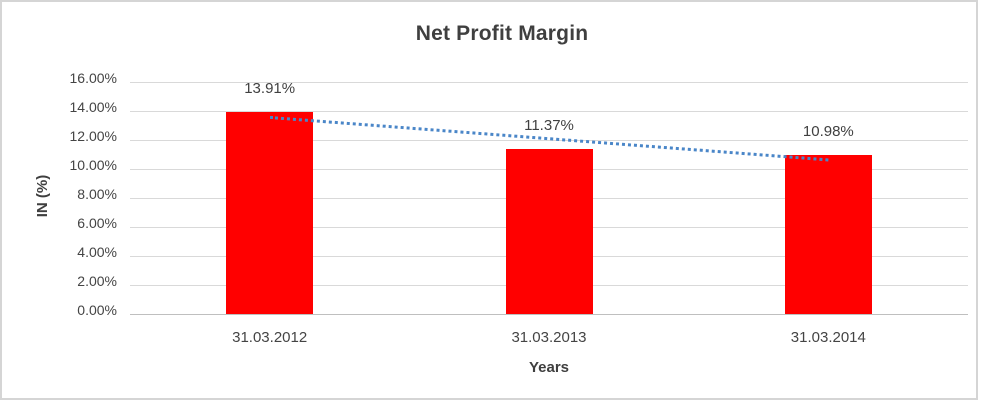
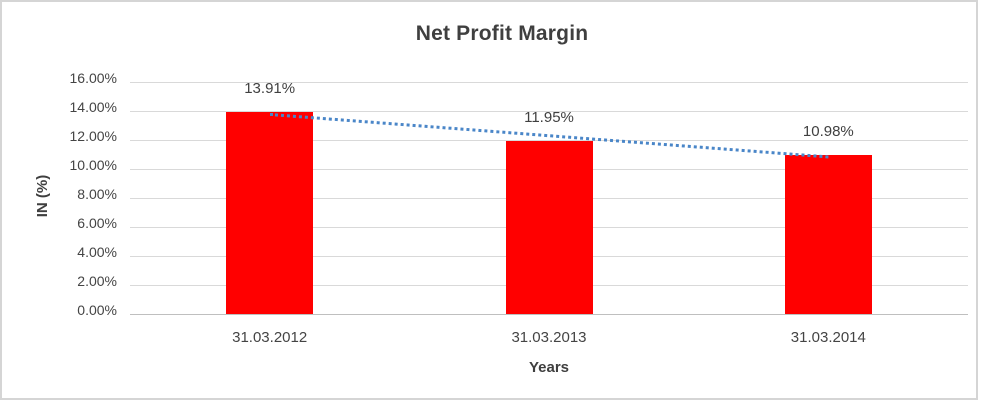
31.03.2013: 11.37% -> 11.95%
